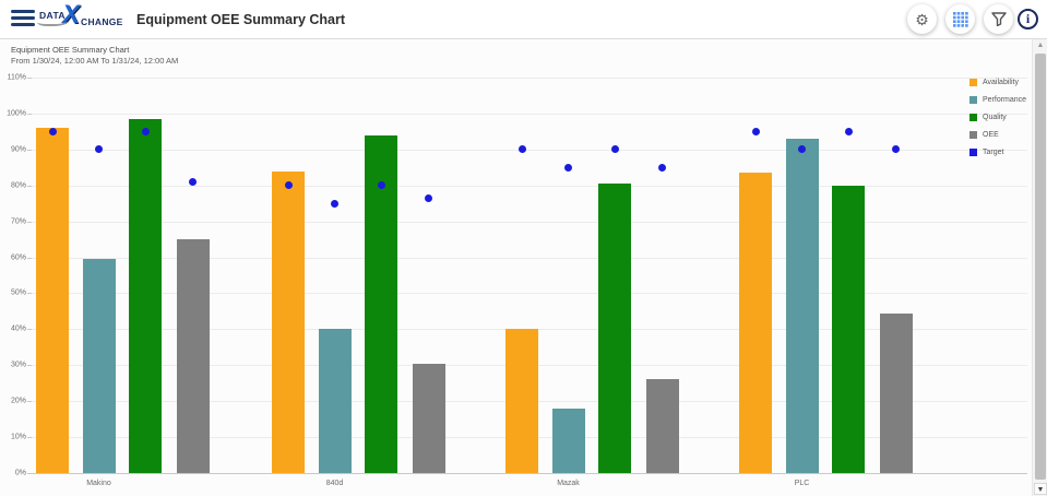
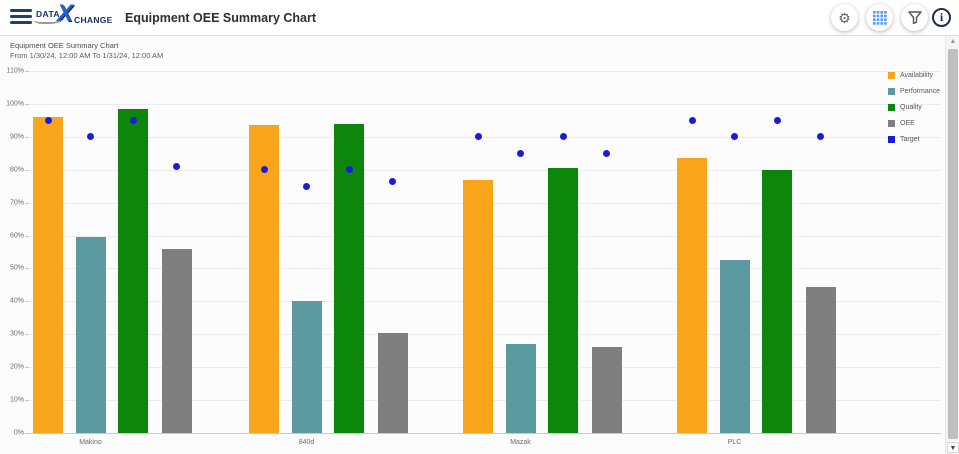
OEE/Makino: 65% -> 56%
Availability/840d: 84% -> 94%
Availability/Mazak: 40% -> 77%
Performance/Mazak: 18% -> 27%
Performance/PLC: 93% -> 52%
